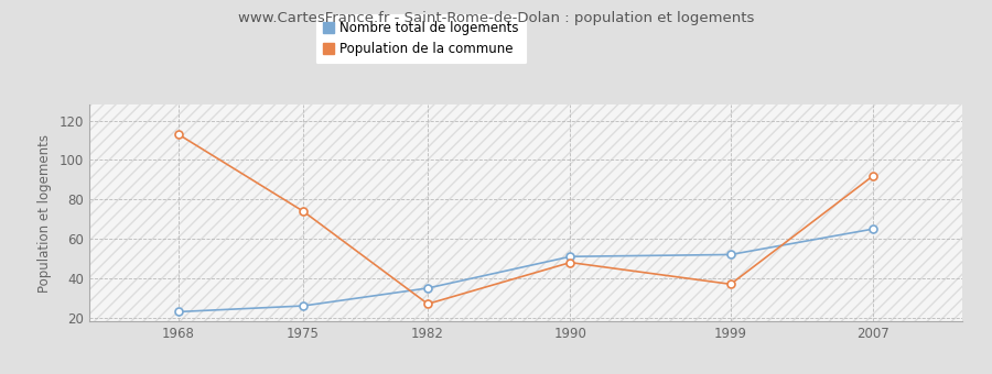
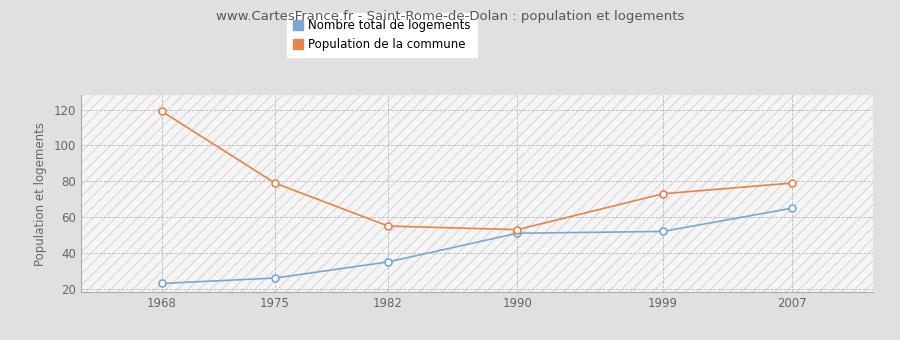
Population de la commune/1968: 113 -> 119
Population de la commune/1975: 74 -> 79
Population de la commune/1982: 27 -> 55
Population de la commune/1990: 48 -> 53
Population de la commune/1999: 37 -> 73
Population de la commune/2007: 92 -> 79
